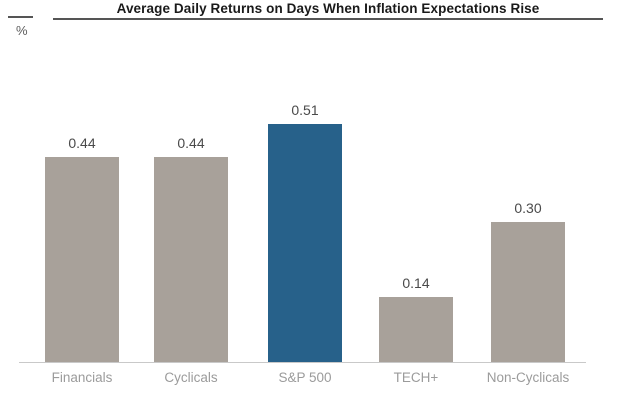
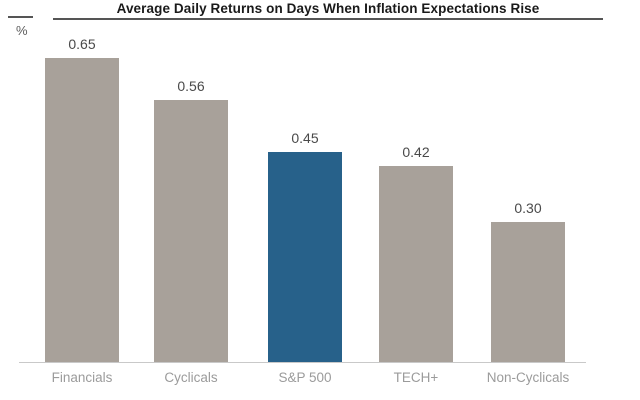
Financials: 0.44 -> 0.65
Cyclicals: 0.44 -> 0.56
S&P 500: 0.51 -> 0.45
TECH+: 0.14 -> 0.42
